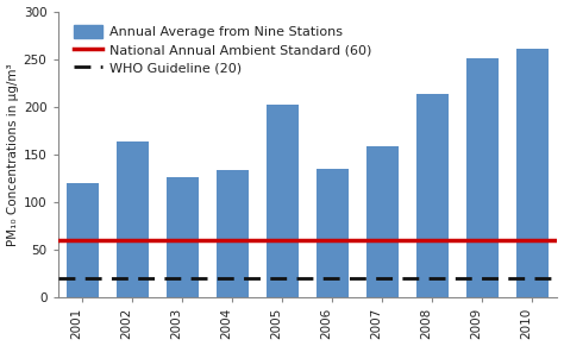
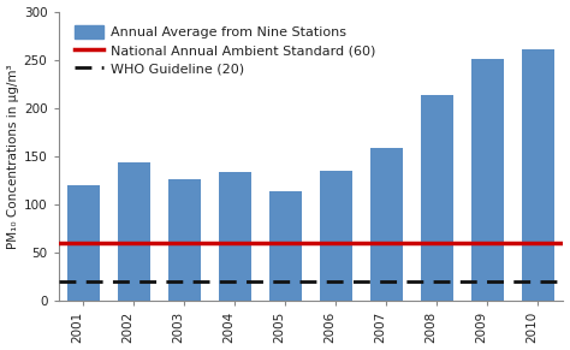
2002: 164 -> 143
2005: 202 -> 114
